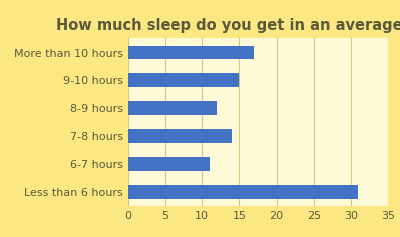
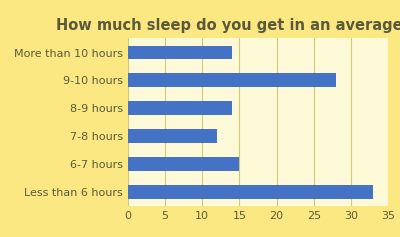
More than 10 hours: 17 -> 14
9-10 hours: 15 -> 28
8-9 hours: 12 -> 14
7-8 hours: 14 -> 12
6-7 hours: 11 -> 15
Less than 6 hours: 31 -> 33
